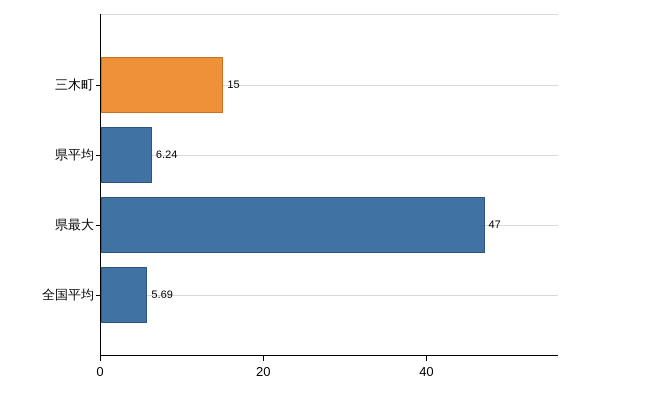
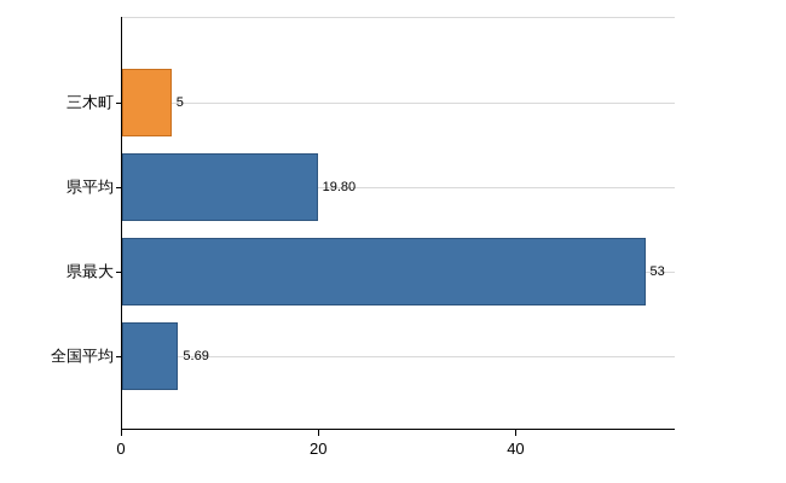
三木町: 15 -> 5
県平均: 6.24 -> 19.80
県最大: 47 -> 53
